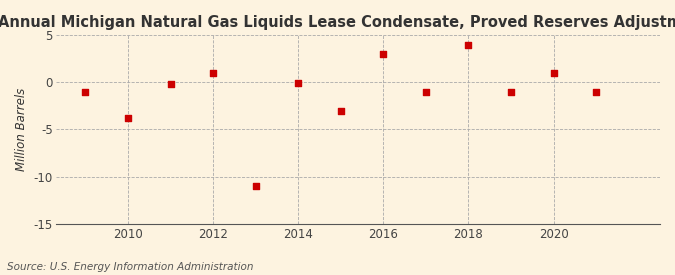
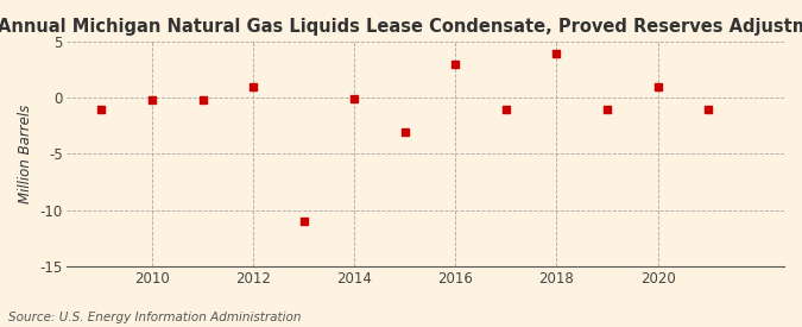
2010: -3.8 -> -0.1
